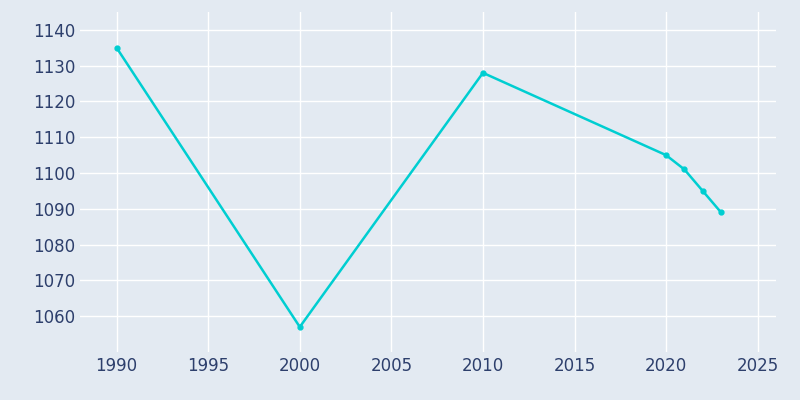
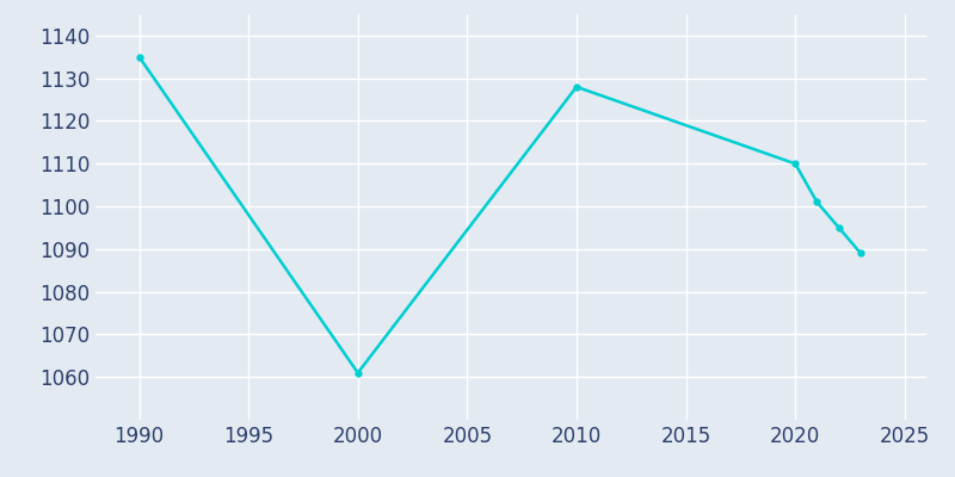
2000: 1057 -> 1061
2020: 1105 -> 1110
